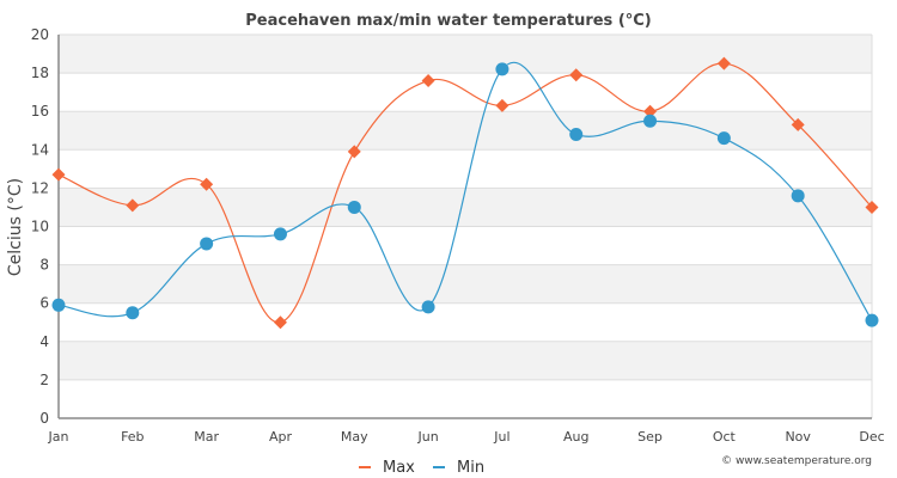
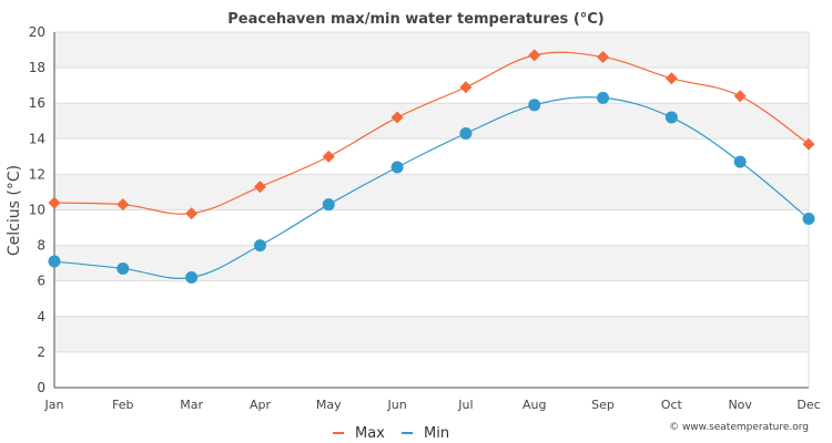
Max/Jan: 12.7 -> 10.4
Min/Jan: 5.9 -> 7.1
Max/Feb: 11.1 -> 10.3
Min/Feb: 5.5 -> 6.7
Max/Mar: 12.2 -> 9.8
Min/Mar: 9.1 -> 6.2
Max/Apr: 5.0 -> 11.3
Min/Apr: 9.6 -> 8.0
Max/May: 13.9 -> 13.0
Min/May: 11.0 -> 10.3
Max/Jun: 17.6 -> 15.2
Min/Jun: 5.8 -> 12.4
Max/Jul: 16.3 -> 16.9
Min/Jul: 18.2 -> 14.3
Max/Aug: 17.9 -> 18.7
Min/Aug: 14.8 -> 15.9
Max/Sep: 16.0 -> 18.6
Min/Sep: 15.5 -> 16.3
Max/Oct: 18.5 -> 17.4
Min/Oct: 14.6 -> 15.2
Max/Nov: 15.3 -> 16.4
Min/Nov: 11.6 -> 12.7
Max/Dec: 11.0 -> 13.7
Min/Dec: 5.1 -> 9.5
